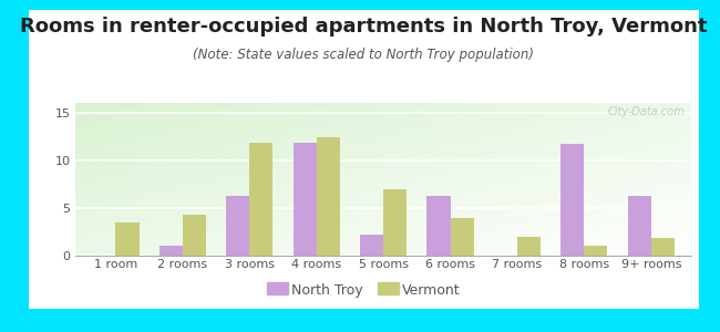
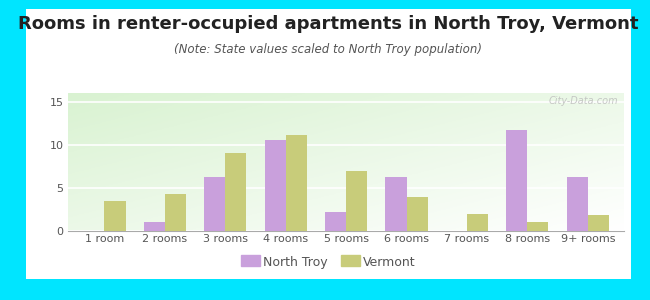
Vermont/3 rooms: 11.8 -> 9.0
North Troy/4 rooms: 11.8 -> 10.5
Vermont/4 rooms: 12.4 -> 11.1
